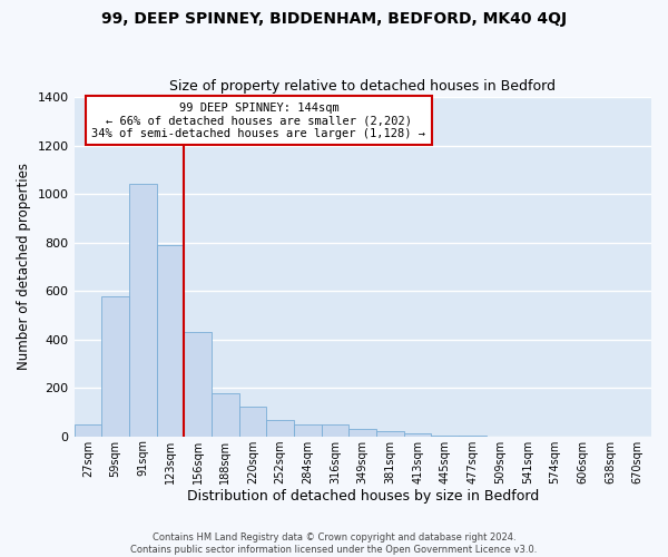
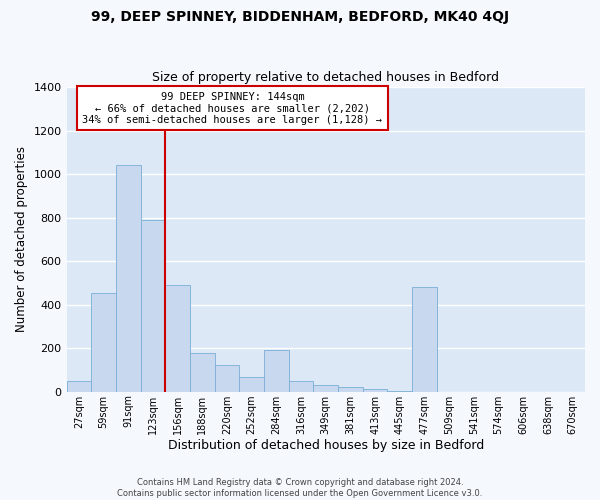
59sqm: 577 -> 455
156sqm: 430 -> 490
284sqm: 50 -> 190
477sqm: 2 -> 480
